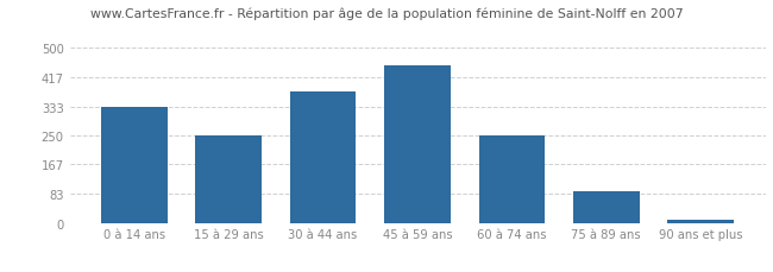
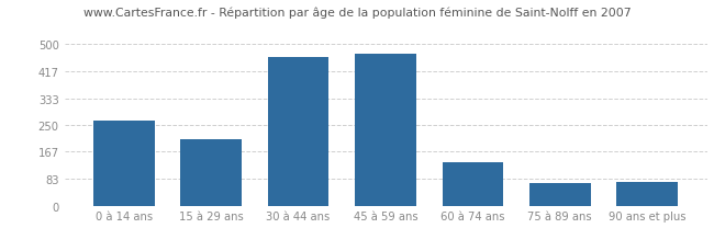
0 à 14 ans: 333 -> 265
15 à 29 ans: 251 -> 205
30 à 44 ans: 375 -> 460
45 à 59 ans: 450 -> 470
60 à 74 ans: 250 -> 135
75 à 89 ans: 90 -> 70
90 ans et plus: 10 -> 75
